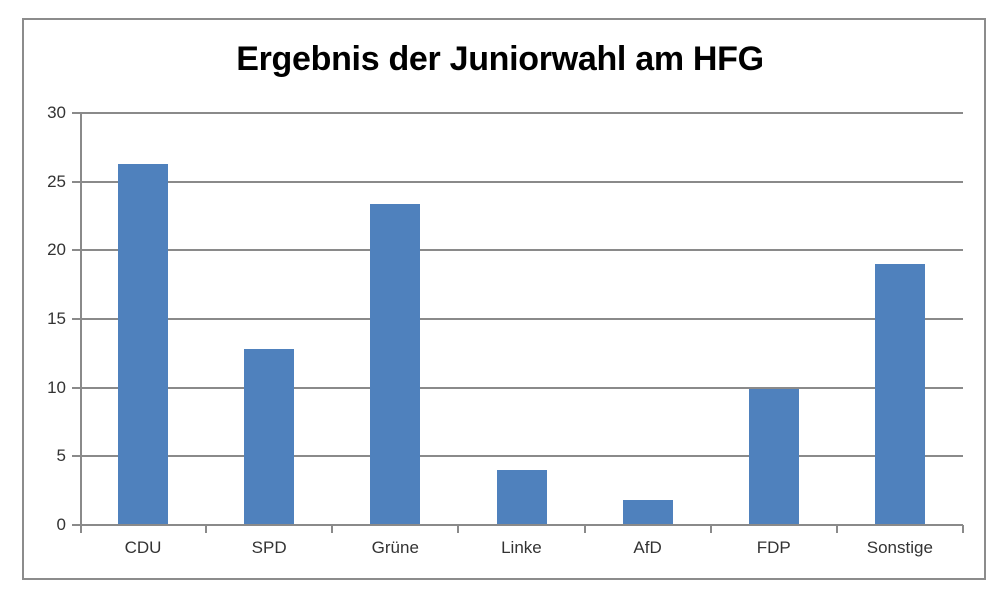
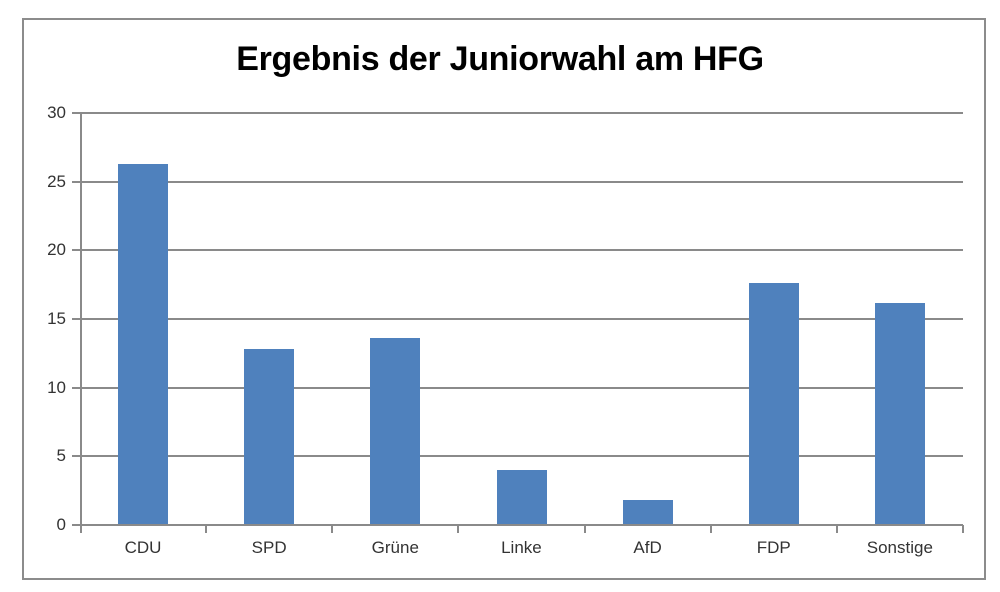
Grüne: 23.4 -> 13.6
FDP: 9.9 -> 17.6
Sonstige: 19.0 -> 16.2
